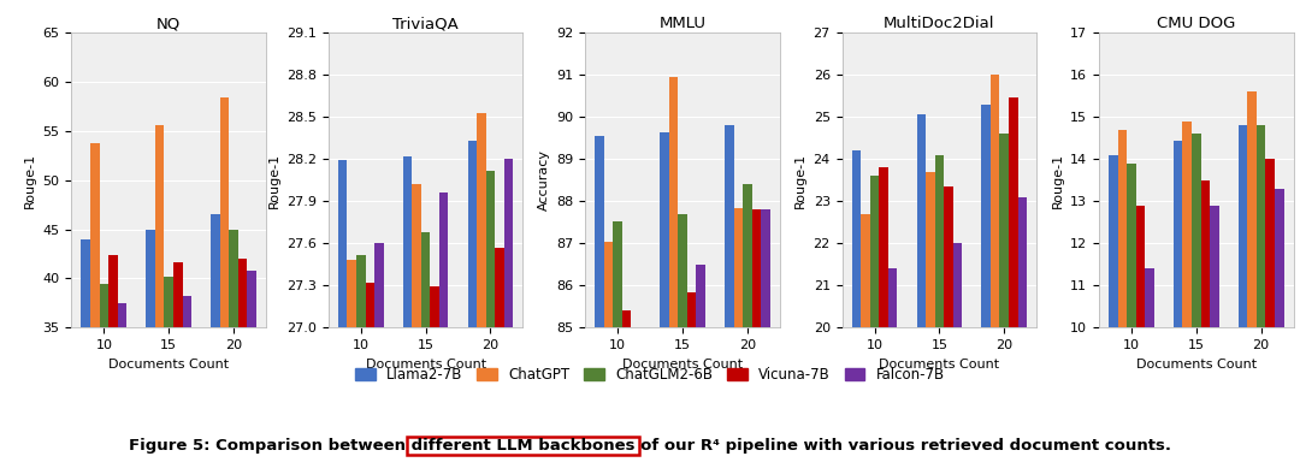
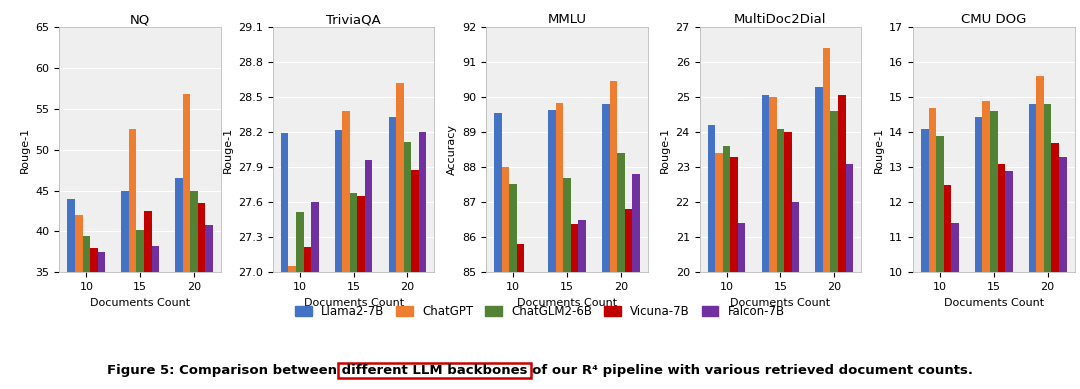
NQ/ChatGPT/10: 53.8 -> 42.0
NQ/Vicuna-7B/10: 42.4 -> 38.0
NQ/ChatGPT/15: 55.6 -> 52.5
NQ/Vicuna-7B/15: 41.6 -> 42.5
NQ/ChatGPT/20: 58.4 -> 56.8
NQ/Vicuna-7B/20: 42.0 -> 43.5
TriviaQA/ChatGPT/10: 27.48 -> 27.05
TriviaQA/Vicuna-7B/10: 27.32 -> 27.22
TriviaQA/ChatGPT/15: 28.02 -> 28.38
TriviaQA/Vicuna-7B/15: 27.29 -> 27.65
TriviaQA/ChatGPT/20: 28.53 -> 28.62
TriviaQA/Vicuna-7B/20: 27.57 -> 27.88
MMLU/ChatGPT/10: 87.05 -> 88.02
MMLU/Vicuna-7B/10: 85.40 -> 85.82
MMLU/ChatGPT/15: 90.95 -> 89.85
MMLU/Vicuna-7B/15: 85.85 -> 86.38
MMLU/ChatGPT/20: 87.85 -> 90.45
MMLU/Vicuna-7B/20: 87.80 -> 86.82
MultiDoc2Dial/ChatGPT/10: 22.7 -> 23.4
MultiDoc2Dial/Vicuna-7B/10: 23.80 -> 23.30
MultiDoc2Dial/ChatGPT/15: 23.7 -> 25.0
MultiDoc2Dial/Vicuna-7B/15: 23.35 -> 24.00
MultiDoc2Dial/ChatGPT/20: 26.0 -> 26.4
MultiDoc2Dial/Vicuna-7B/20: 25.45 -> 25.05
CMU DOG/Vicuna-7B/10: 12.9 -> 12.5
CMU DOG/Vicuna-7B/15: 13.5 -> 13.1
CMU DOG/Vicuna-7B/20: 14.0 -> 13.7
